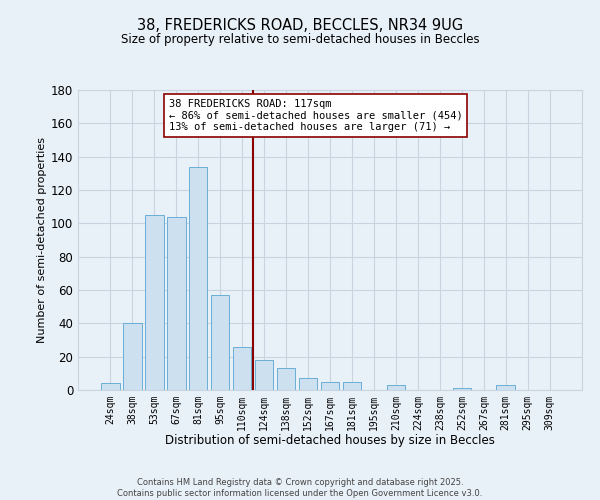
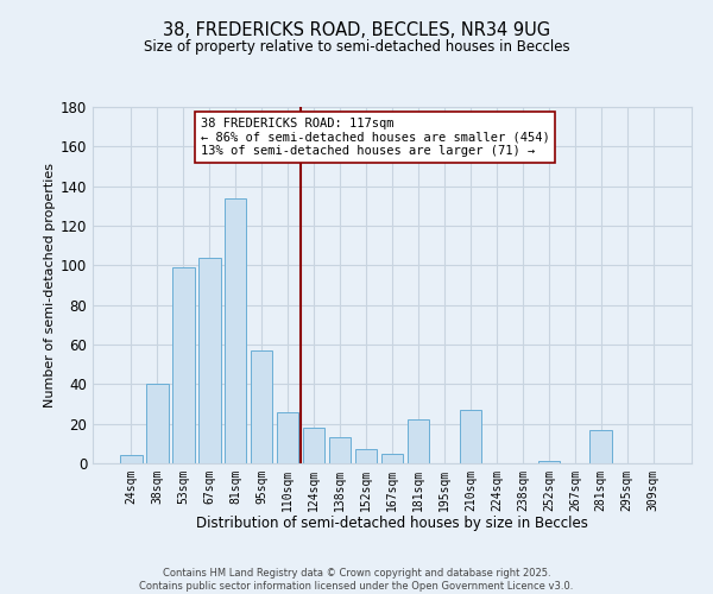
53sqm: 105 -> 99
181sqm: 5 -> 22
210sqm: 3 -> 27
281sqm: 3 -> 17
